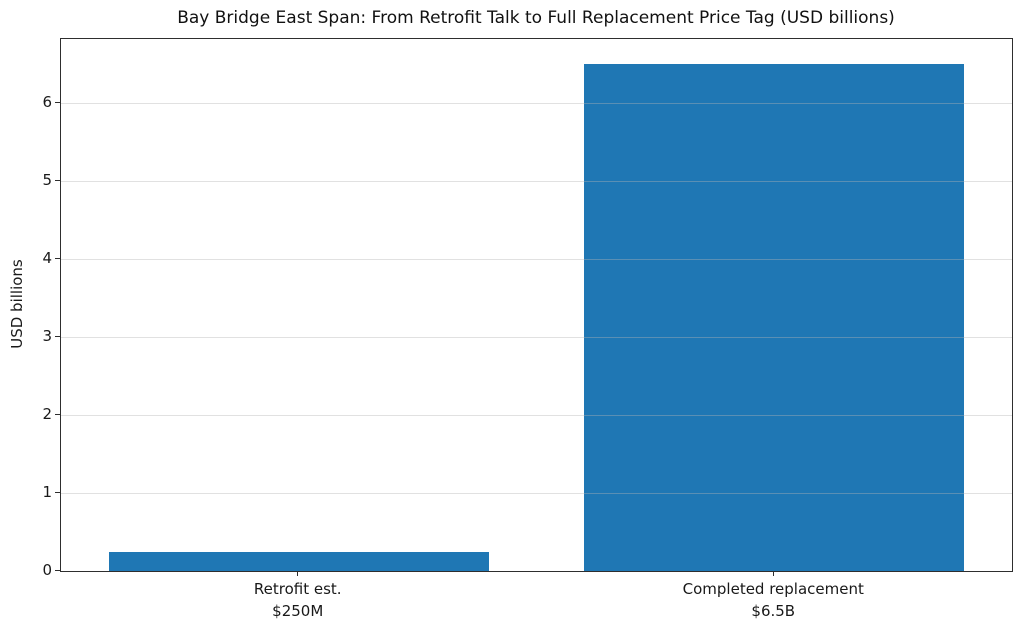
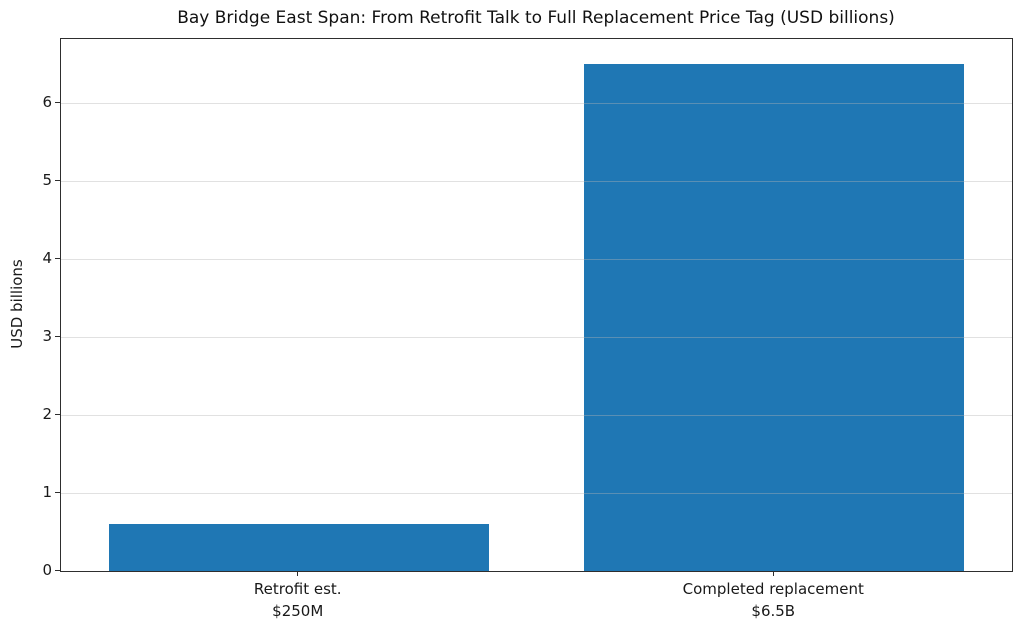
Retrofit est. $250M: 0.2 -> 0.6
